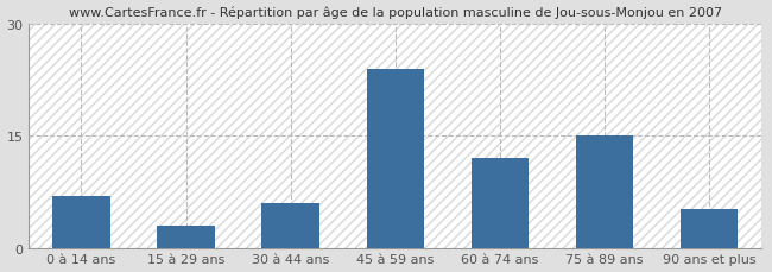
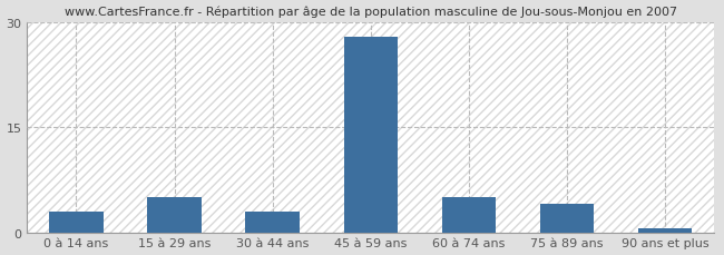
0 à 14 ans: 7.0 -> 3.0
15 à 29 ans: 3.0 -> 5.0
30 à 44 ans: 6.0 -> 3.0
45 à 59 ans: 24.0 -> 28.0
60 à 74 ans: 12.0 -> 5.0
75 à 89 ans: 15.0 -> 4.0
90 ans et plus: 5.2 -> 0.5
